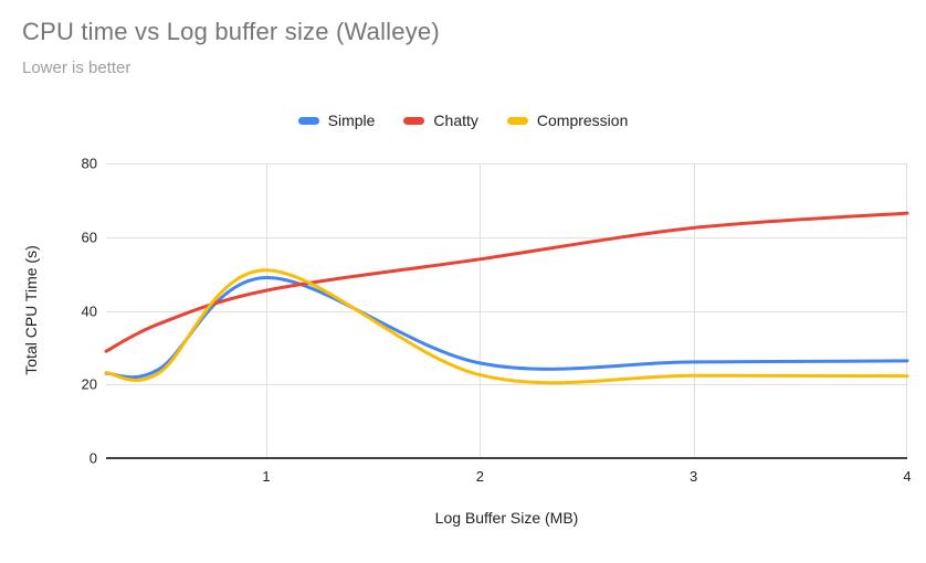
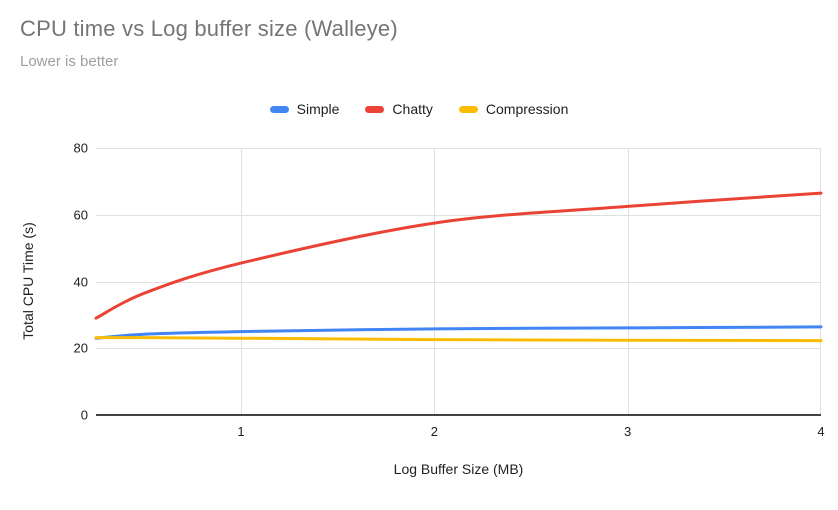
Simple/1: 49 -> 25
Compression/1: 51 -> 23
Chatty/2: 54 -> 58
